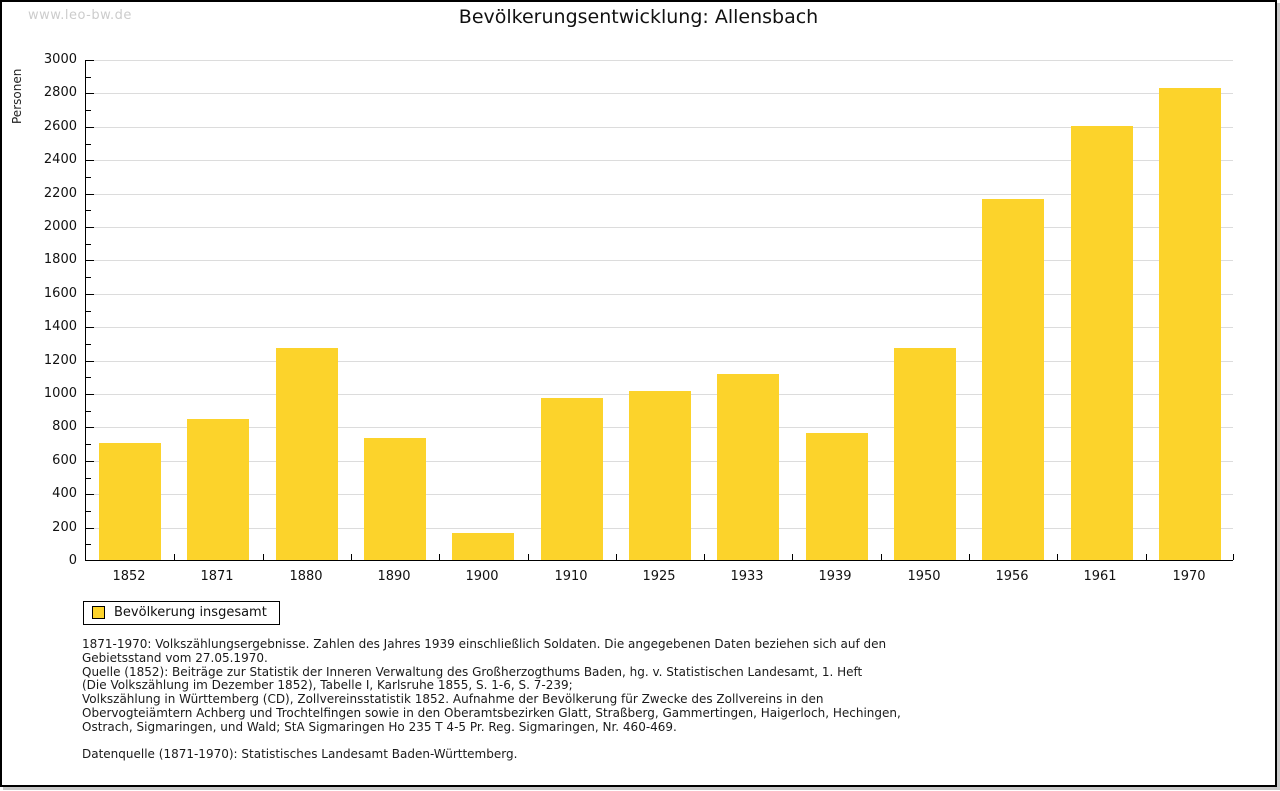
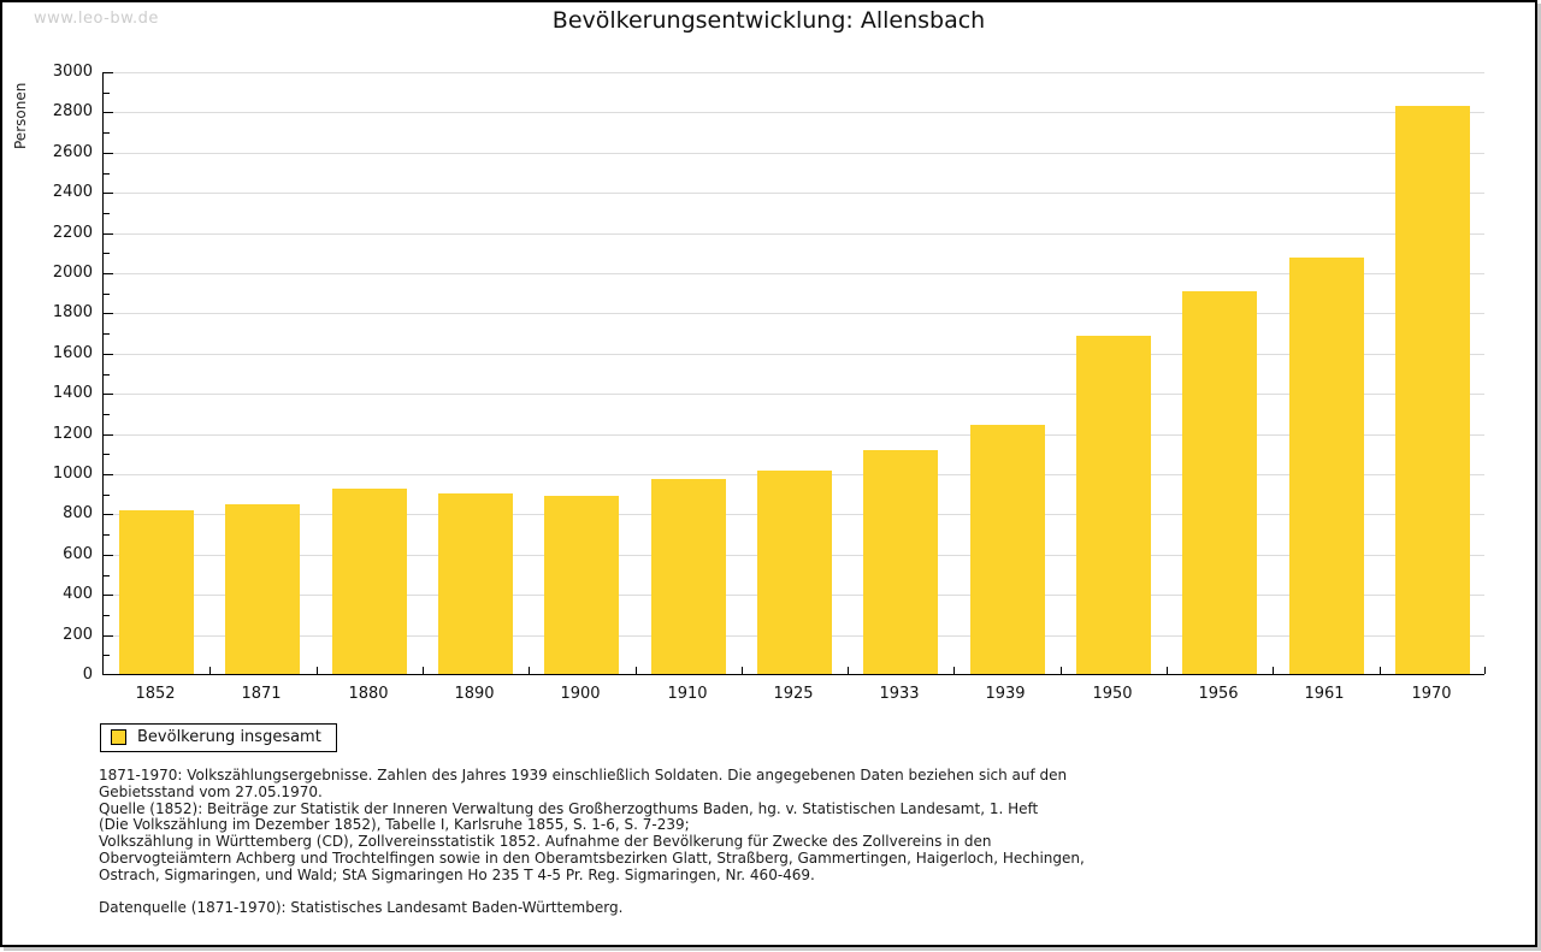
1852: 700 -> 820
1880: 1270 -> 920
1890: 730 -> 900
1900: 160 -> 880
1939: 760 -> 1240
1950: 1270 -> 1680
1956: 2160 -> 1900
1961: 2600 -> 2070
